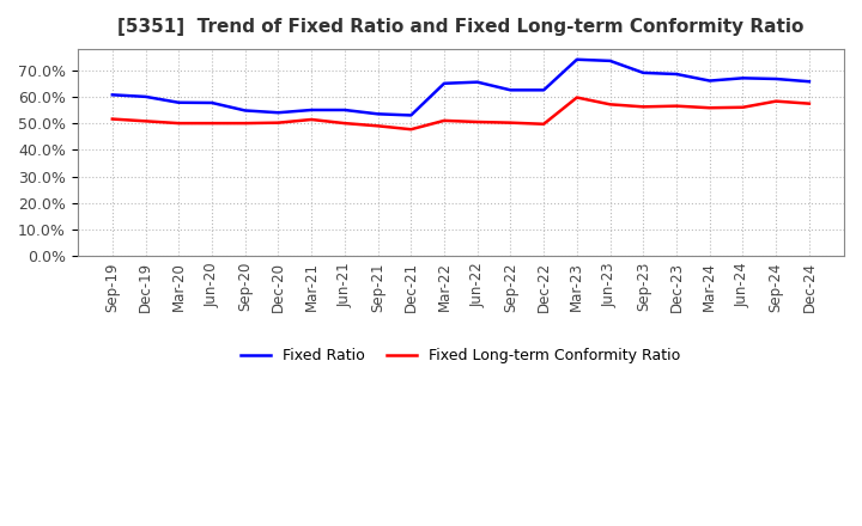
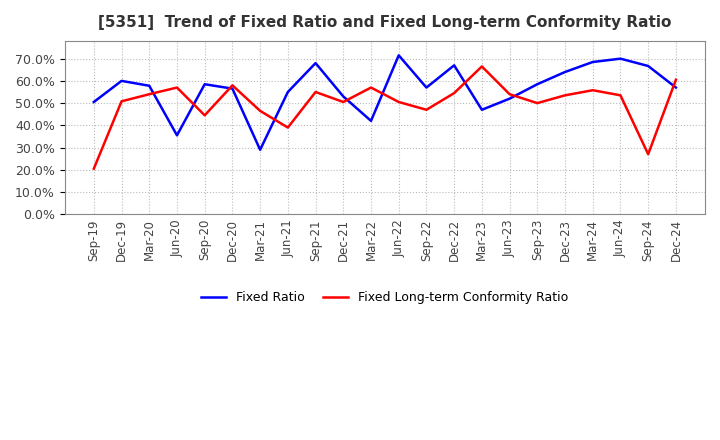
Fixed Ratio/Sep-19: 60.7% -> 50.5%
Fixed Long-term Conformity Ratio/Sep-19: 51.6% -> 20.5%
Fixed Long-term Conformity Ratio/Mar-20: 50.0% -> 54.0%
Fixed Ratio/Jun-20: 57.7% -> 35.5%
Fixed Long-term Conformity Ratio/Jun-20: 50.0% -> 57.0%
Fixed Ratio/Sep-20: 54.8% -> 58.5%
Fixed Long-term Conformity Ratio/Sep-20: 50.0% -> 44.5%
Fixed Ratio/Dec-20: 54.0% -> 56.5%
Fixed Long-term Conformity Ratio/Dec-20: 50.2% -> 58.0%
Fixed Ratio/Mar-21: 55.0% -> 29.0%
Fixed Long-term Conformity Ratio/Mar-21: 51.4% -> 46.5%
Fixed Long-term Conformity Ratio/Jun-21: 50.0% -> 39.0%
Fixed Ratio/Sep-21: 53.5% -> 68.0%
Fixed Long-term Conformity Ratio/Sep-21: 49.0% -> 55.0%
Fixed Long-term Conformity Ratio/Dec-21: 47.7% -> 50.5%
Fixed Ratio/Mar-22: 65.0% -> 42.0%
Fixed Long-term Conformity Ratio/Mar-22: 51.0% -> 57.0%
Fixed Ratio/Jun-22: 65.5% -> 71.5%
Fixed Ratio/Sep-22: 62.5% -> 57.0%
Fixed Long-term Conformity Ratio/Sep-22: 50.2% -> 47.0%
Fixed Ratio/Dec-22: 62.5% -> 67.0%
Fixed Long-term Conformity Ratio/Dec-22: 49.7% -> 54.5%
Fixed Ratio/Mar-23: 74.0% -> 47.0%
Fixed Long-term Conformity Ratio/Mar-23: 59.7% -> 66.5%
Fixed Ratio/Jun-23: 73.5% -> 52.0%
Fixed Long-term Conformity Ratio/Jun-23: 57.1% -> 54.0%
Fixed Ratio/Sep-23: 69.0% -> 58.5%
Fixed Long-term Conformity Ratio/Sep-23: 56.2% -> 50.0%
Fixed Ratio/Dec-23: 68.5% -> 64.0%
Fixed Long-term Conformity Ratio/Dec-23: 56.5% -> 53.5%
Fixed Ratio/Mar-24: 66.0% -> 68.5%
Fixed Ratio/Jun-24: 67.0% -> 70.0%
Fixed Long-term Conformity Ratio/Jun-24: 56.0% -> 53.5%
Fixed Long-term Conformity Ratio/Sep-24: 58.3% -> 27.0%
Fixed Ratio/Dec-24: 65.7% -> 57.0%
Fixed Long-term Conformity Ratio/Dec-24: 57.4% -> 60.5%
